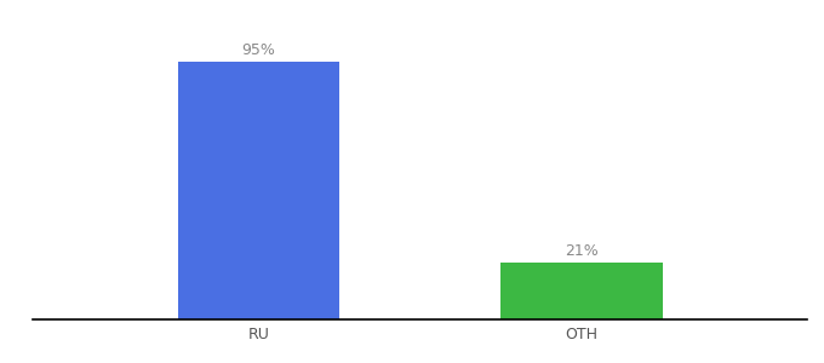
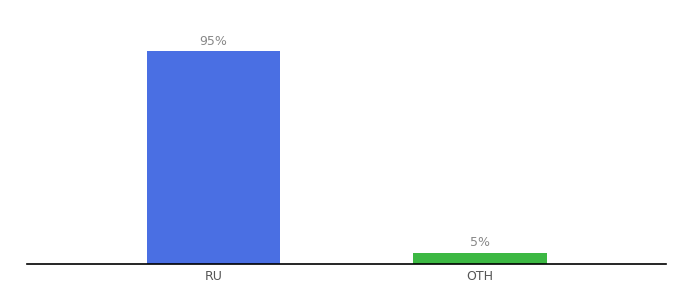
OTH: 21% -> 5%
